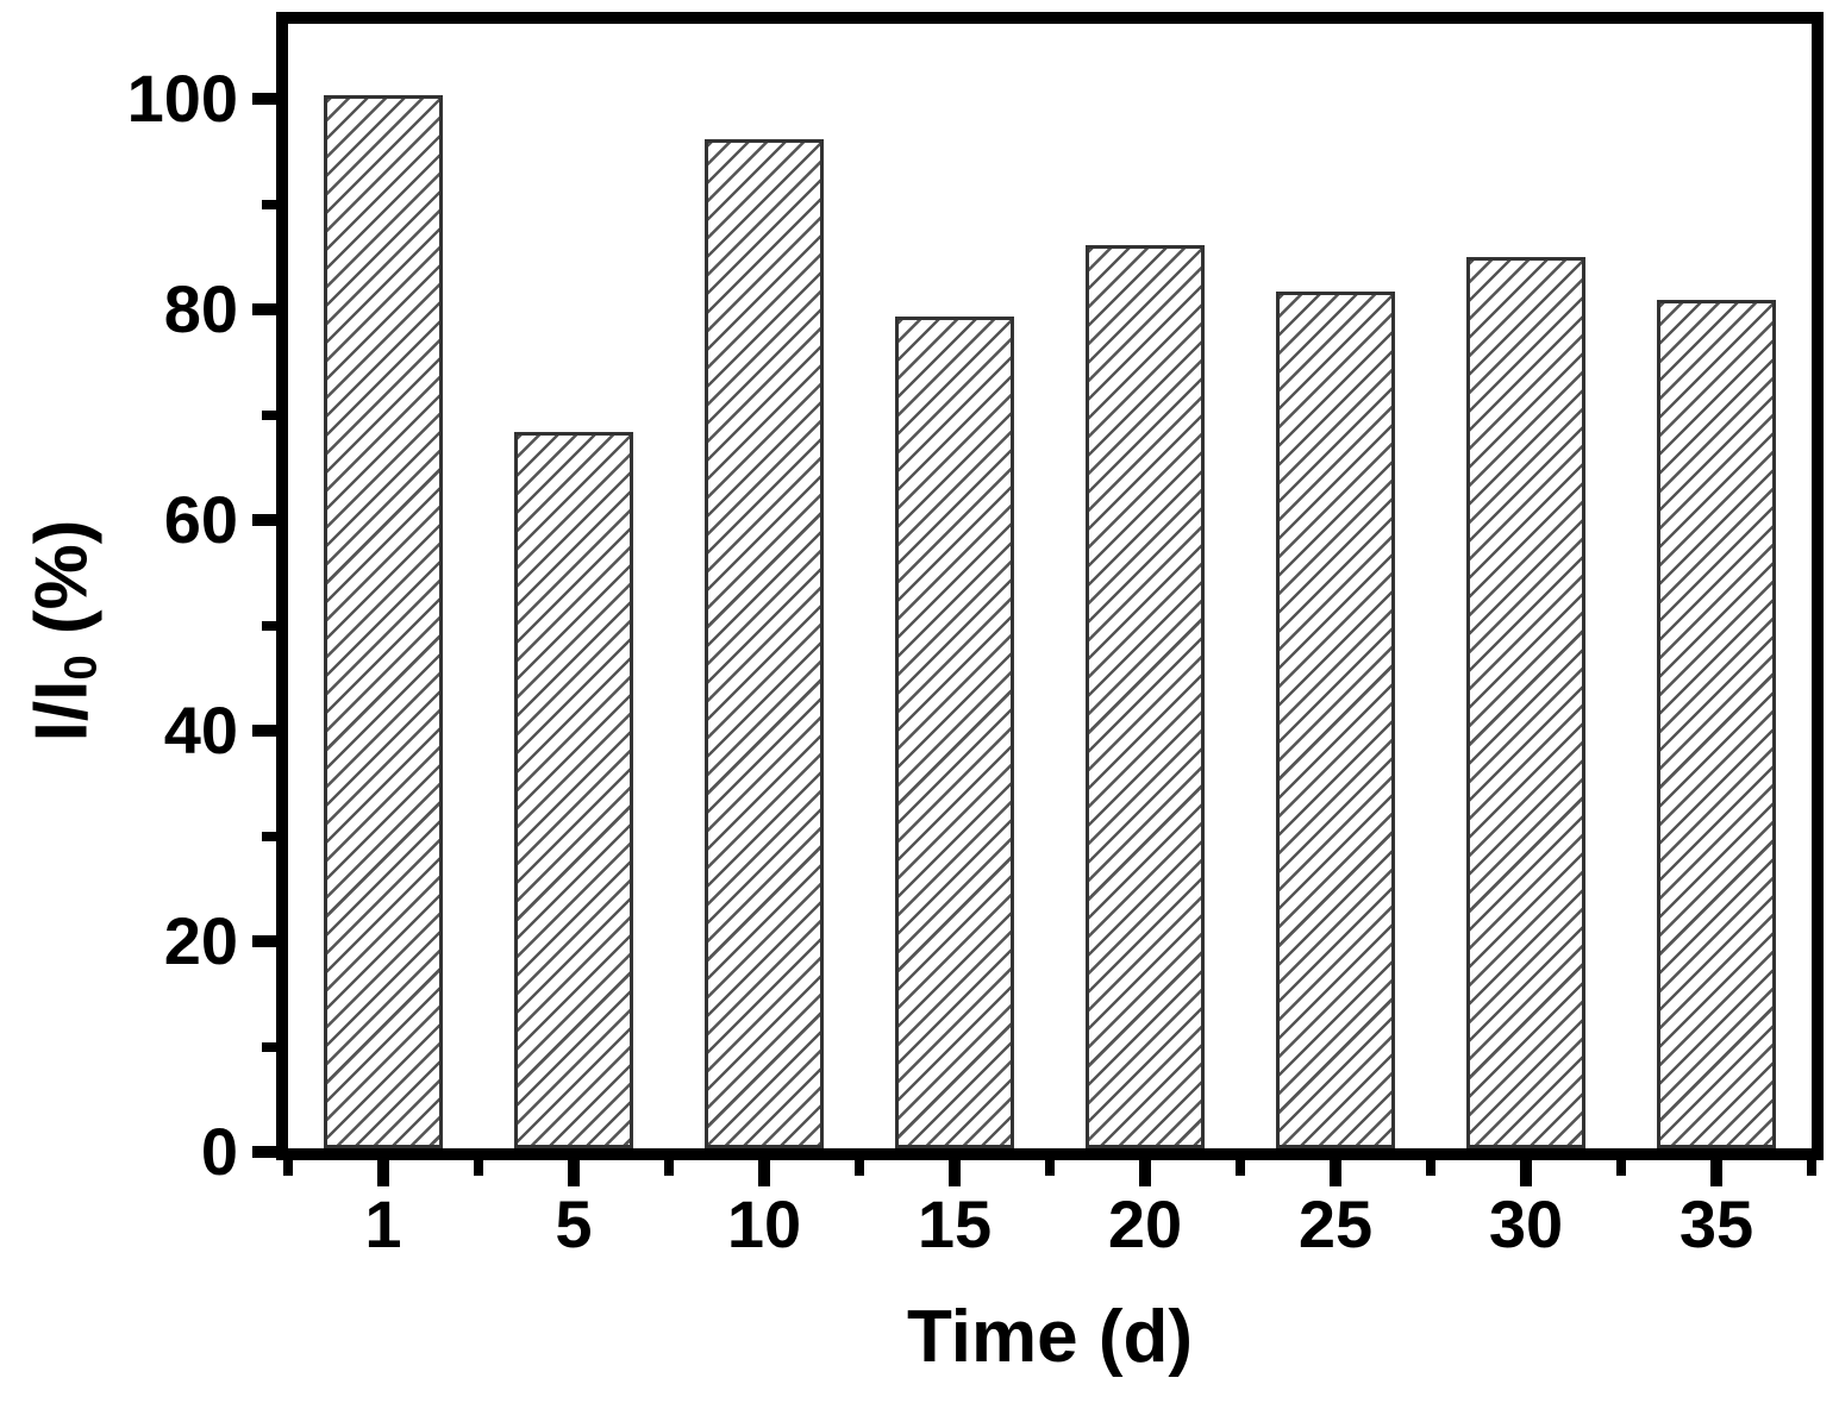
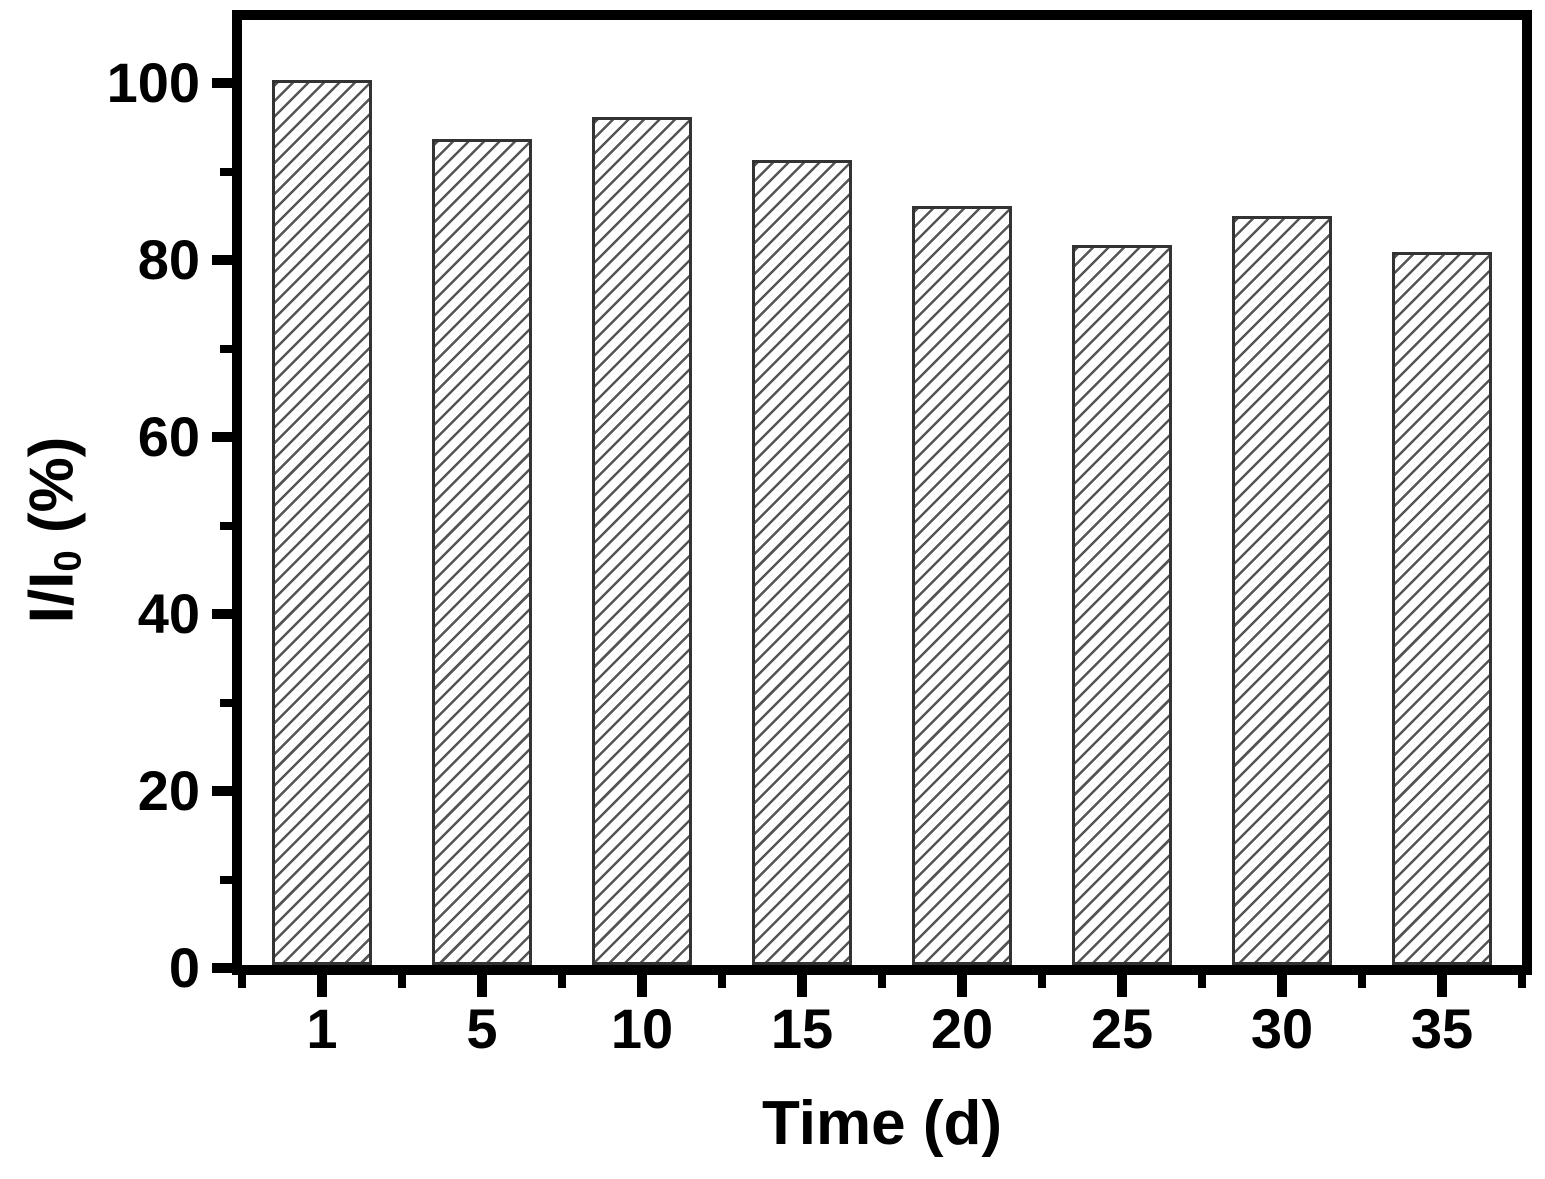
5: 68 -> 93
15: 79 -> 91
